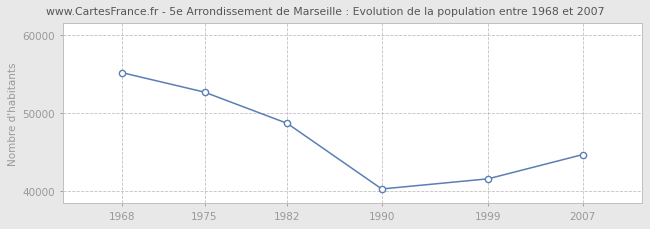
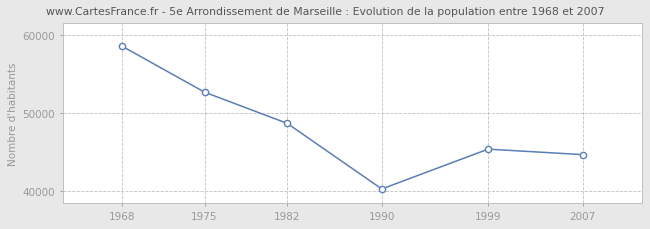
1968: 55200 -> 58600
1999: 41600 -> 45400
